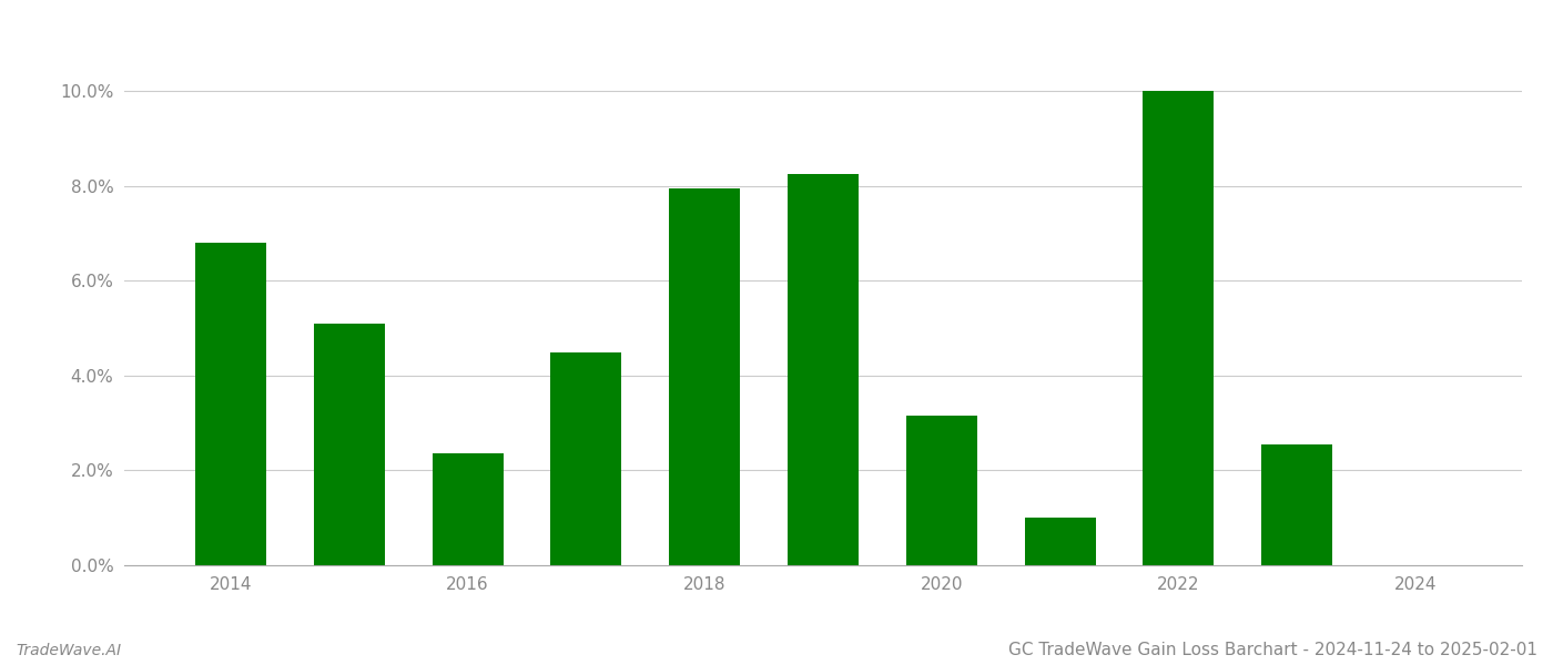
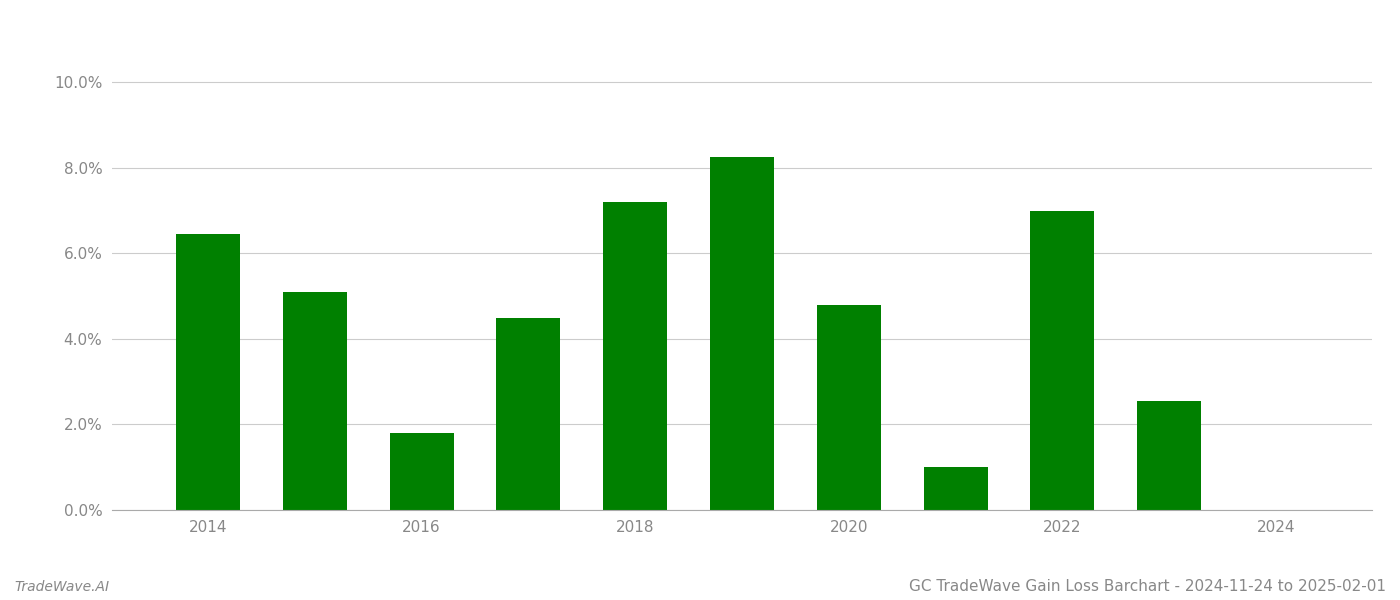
2014: 6.80% -> 6.45%
2016: 2.35% -> 1.80%
2018: 7.95% -> 7.20%
2020: 3.15% -> 4.80%
2022: 10.00% -> 7.00%
